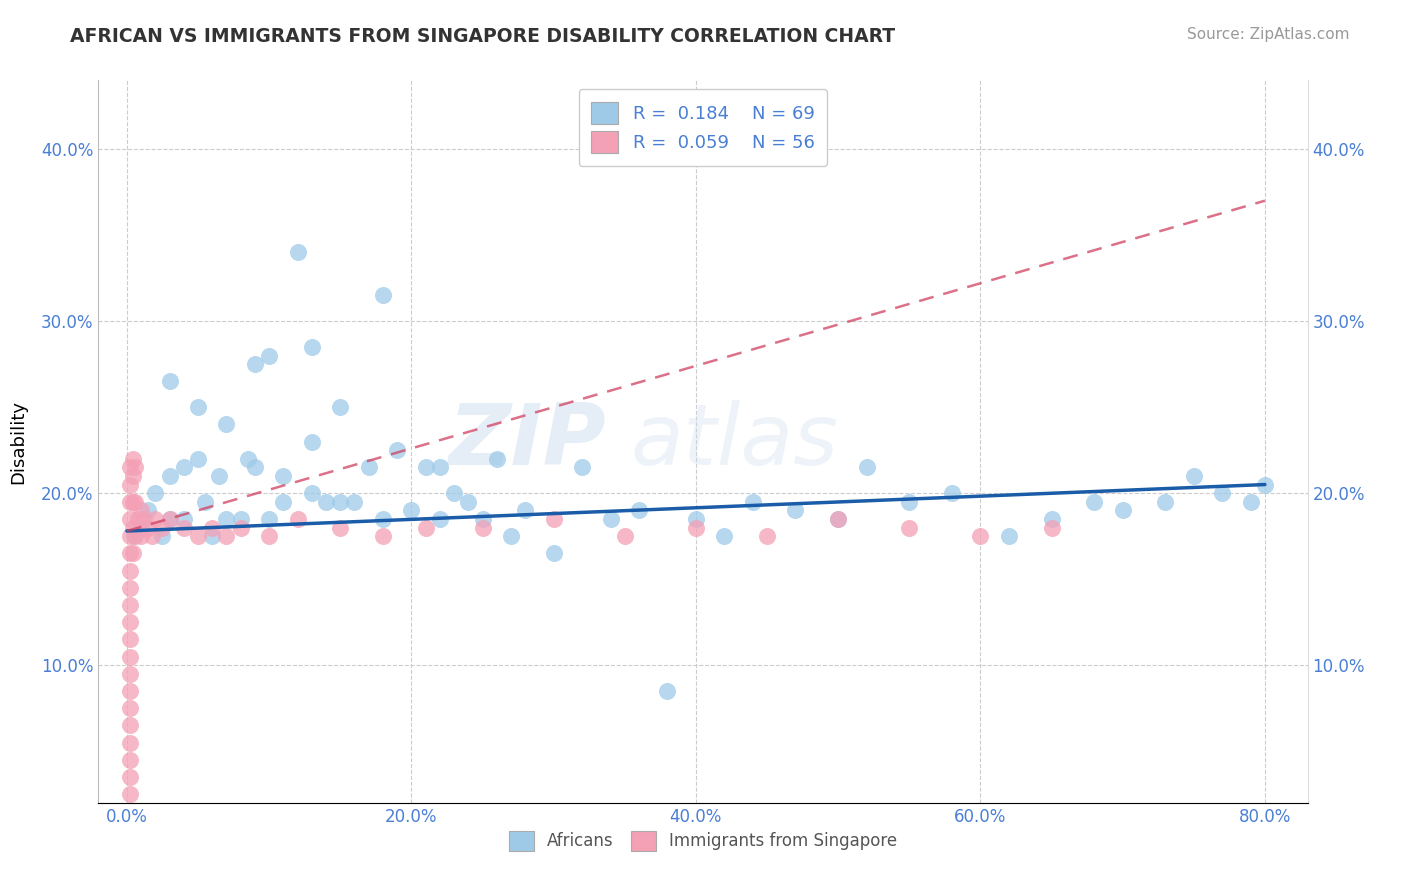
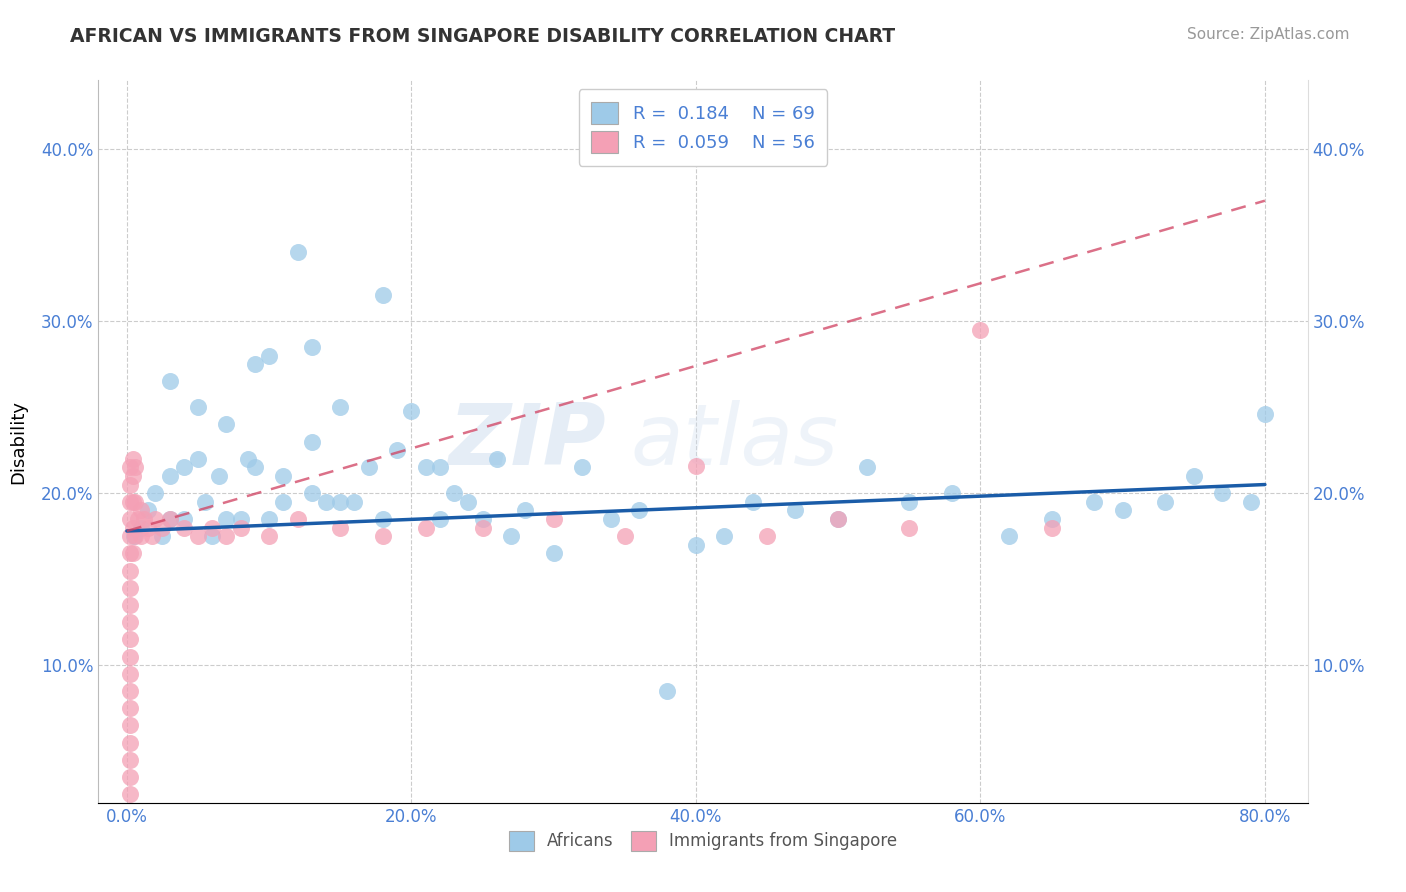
Africans/20.0%: 19.0% -> 24.8%
Africans/40.0%: 18.5% -> 17.0%
Immigrants from Singapore/40.0%: 18.0% -> 21.6%
Immigrants from Singapore/60.0%: 17.5% -> 29.5%
Africans/80.0%: 20.5% -> 24.6%
